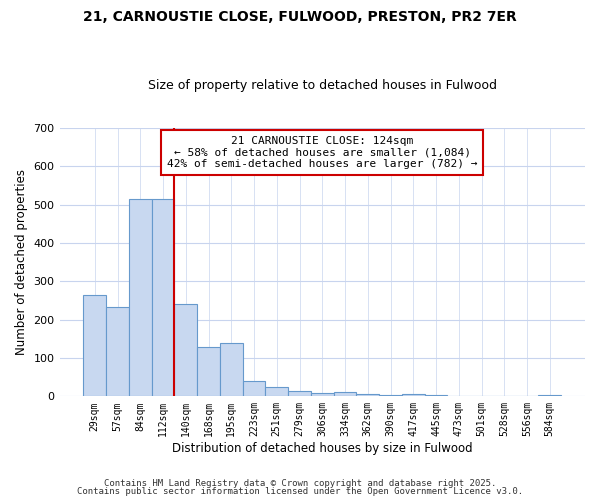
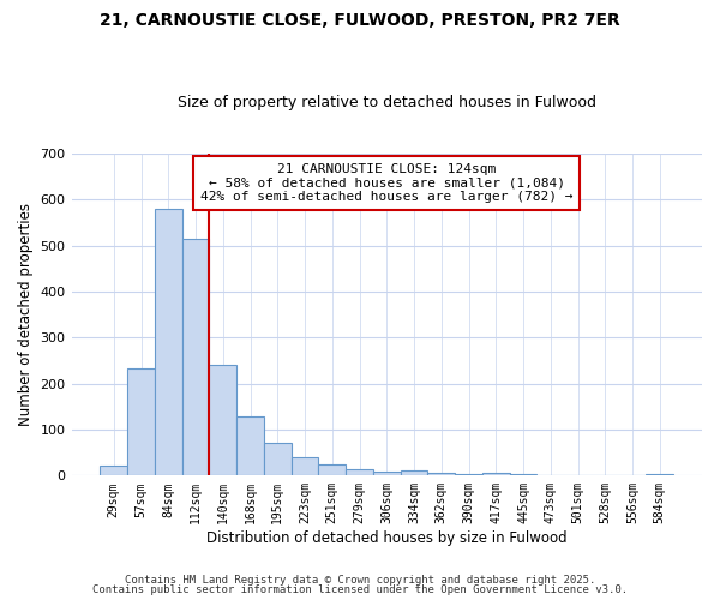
29sqm: 265 -> 23
84sqm: 515 -> 580
195sqm: 140 -> 70
